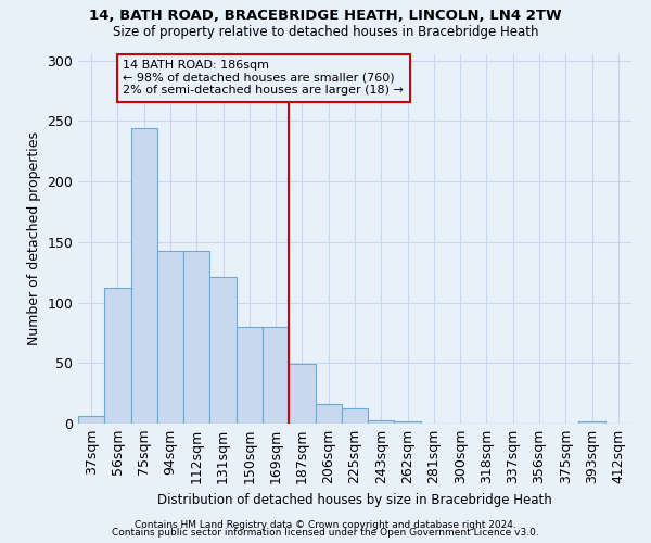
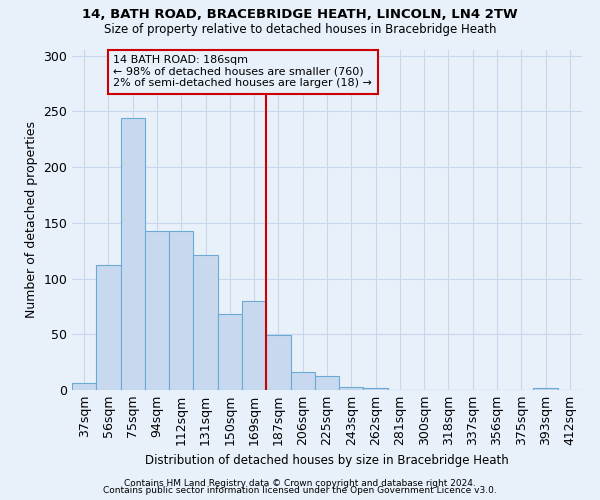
150sqm: 80 -> 68
